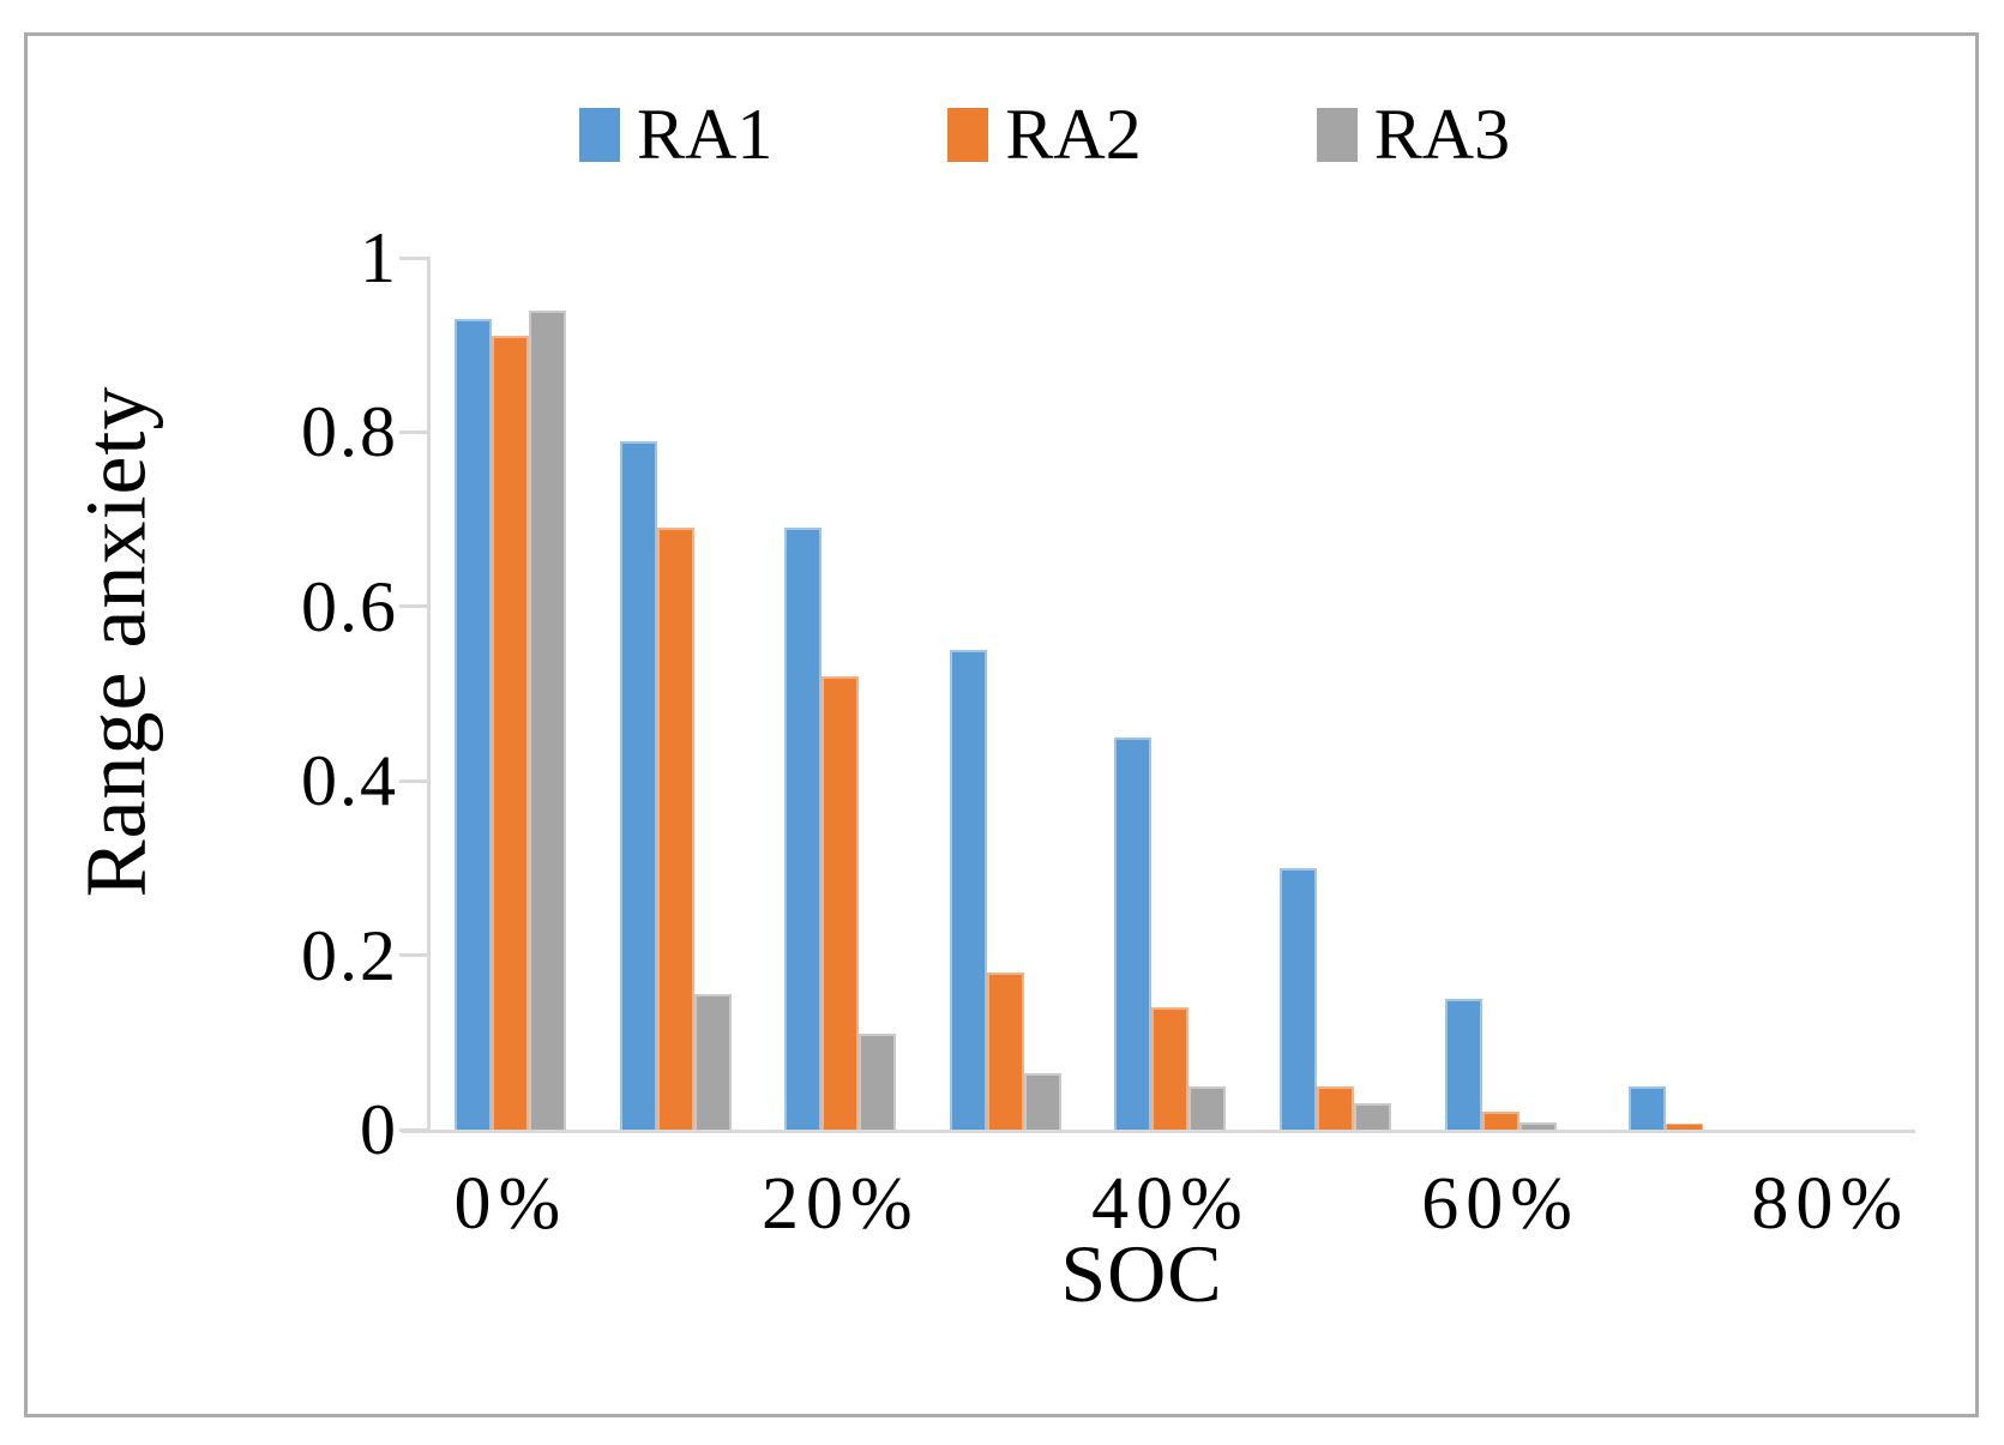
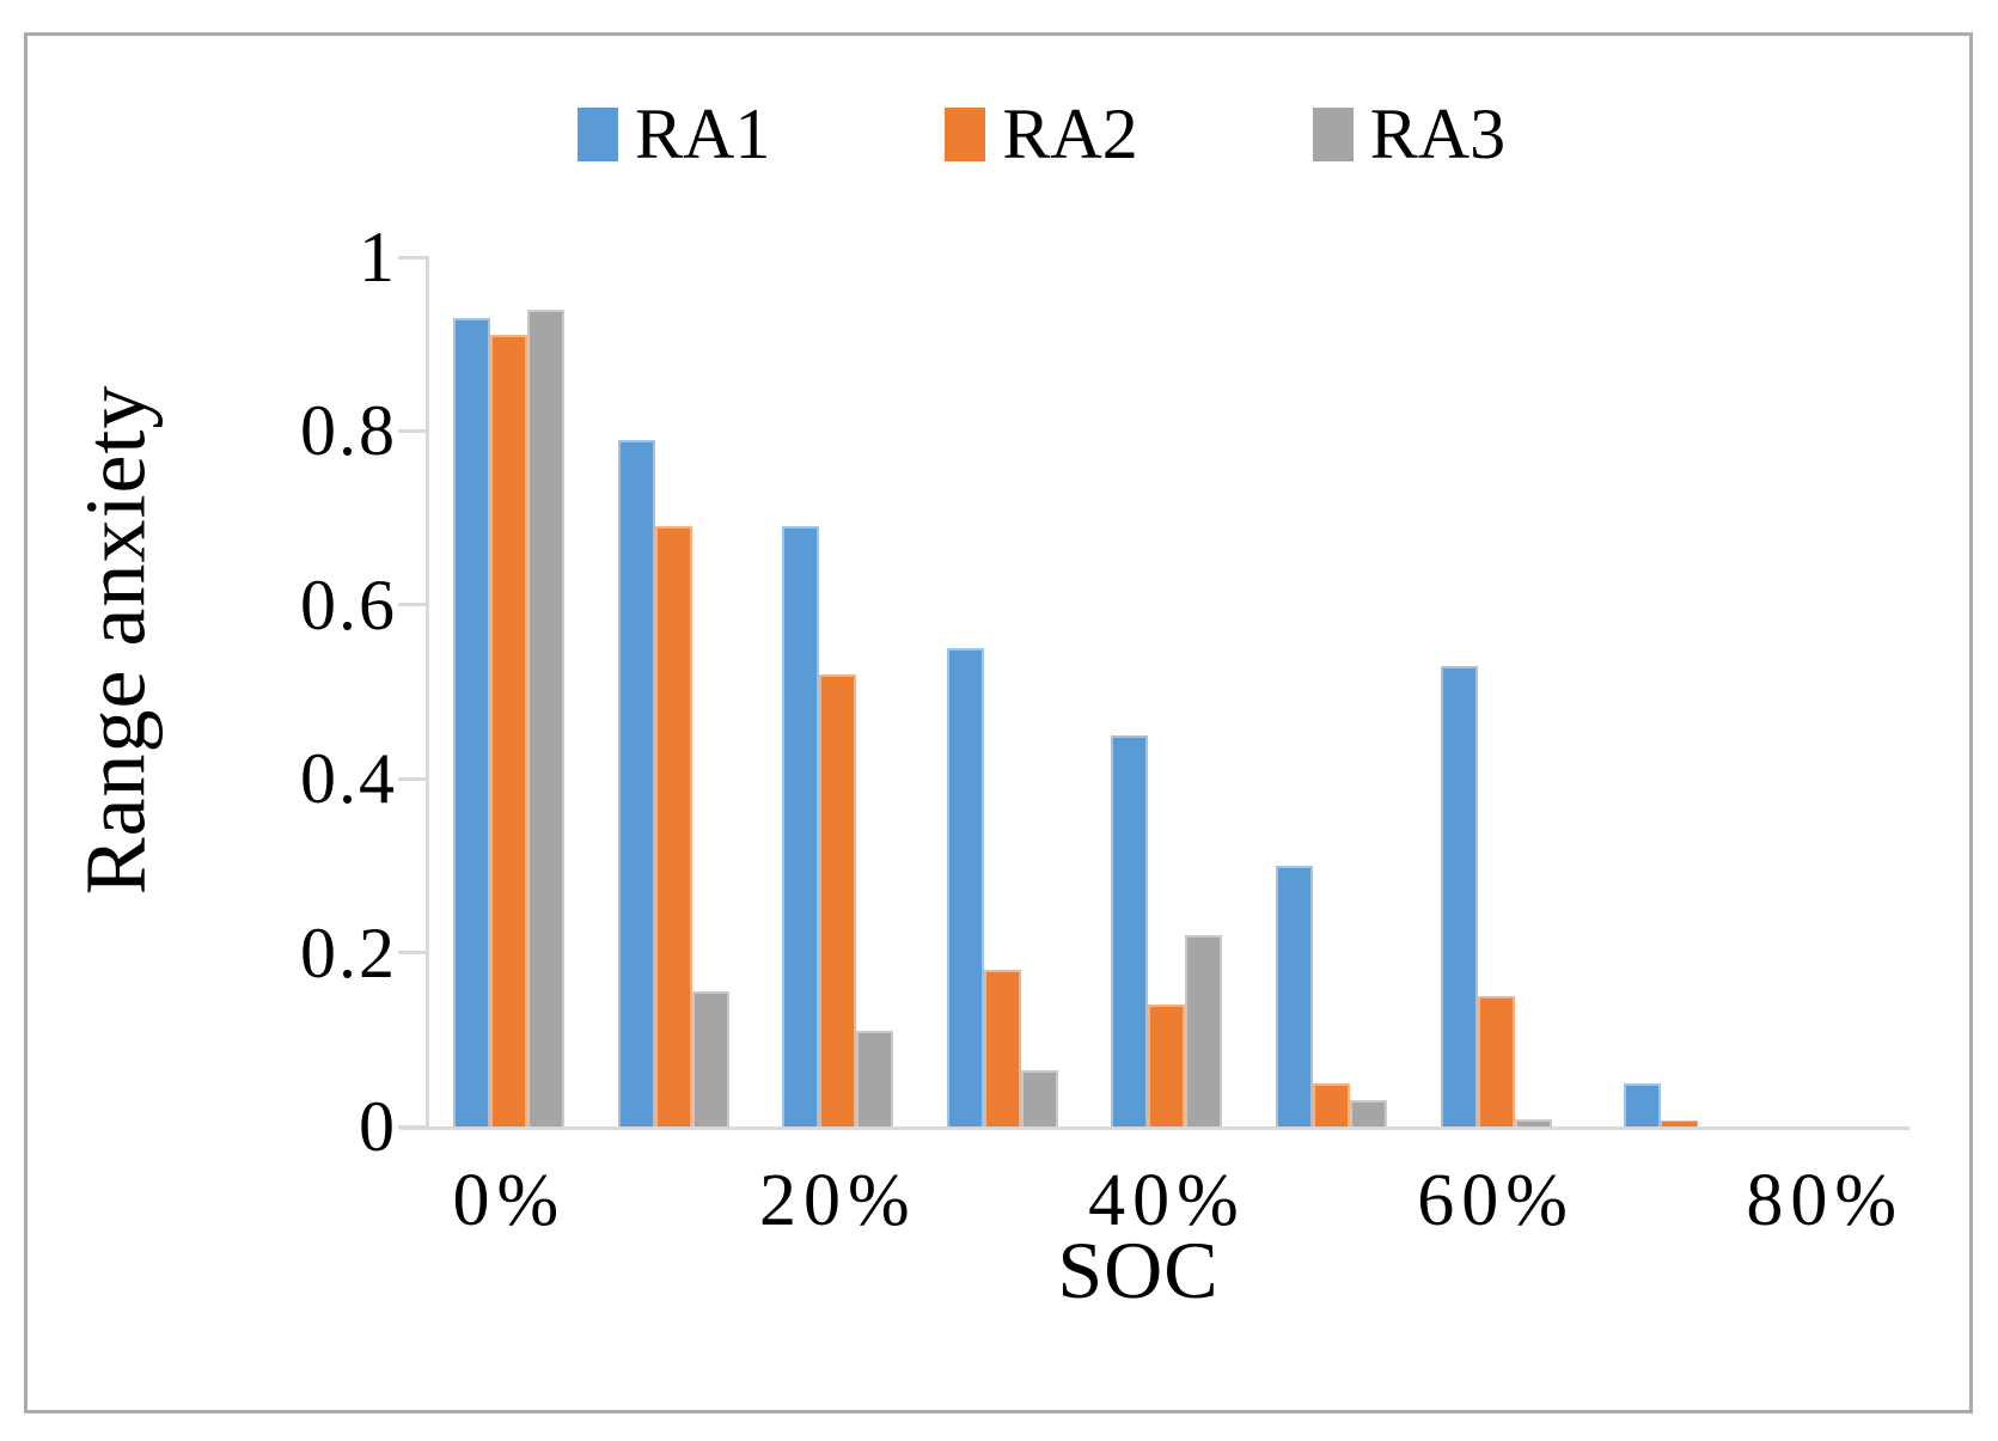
RA3/40%: 0.05 -> 0.22
RA1/60%: 0.15 -> 0.53
RA2/60%: 0.02 -> 0.15
